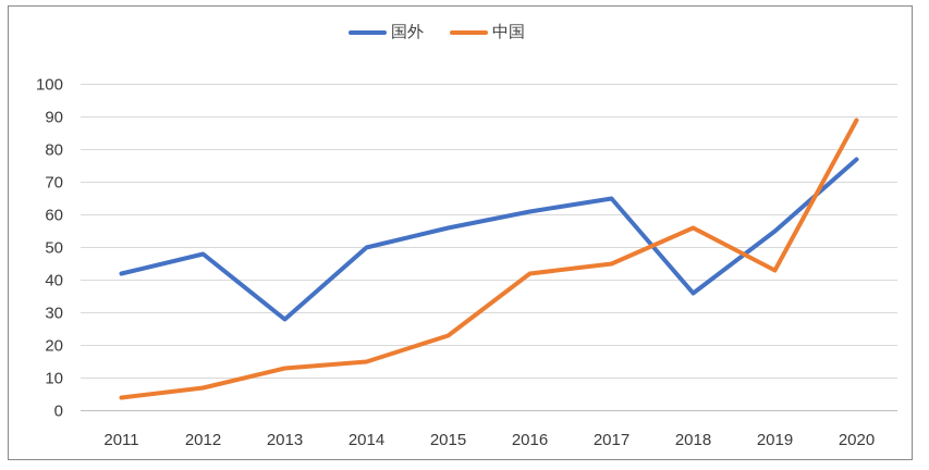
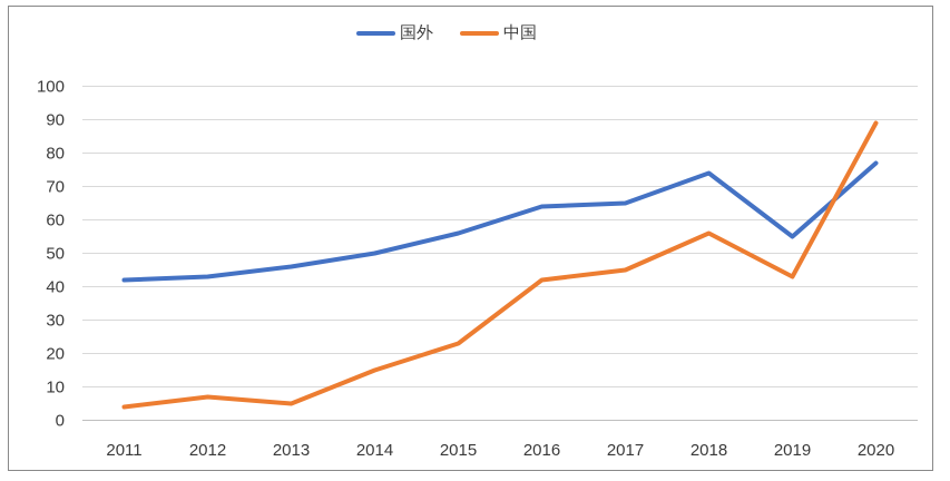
国外/2012: 48 -> 43
国外/2013: 28 -> 46
中国/2013: 13 -> 5
国外/2016: 61 -> 64
国外/2018: 36 -> 74
